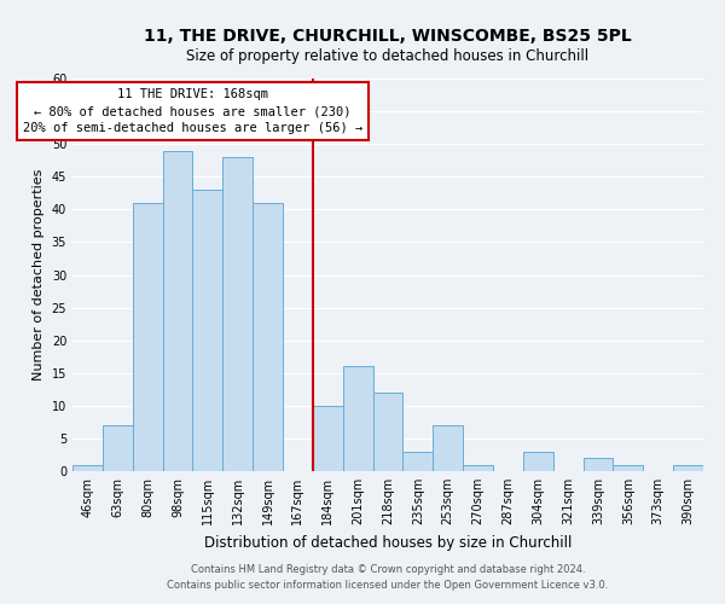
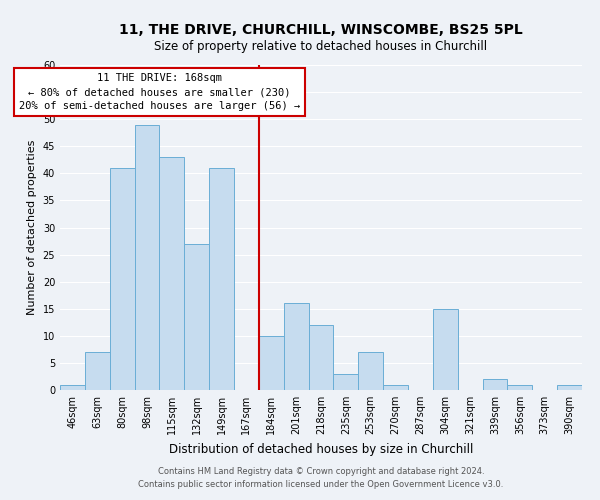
132sqm: 48 -> 27
304sqm: 3 -> 15
